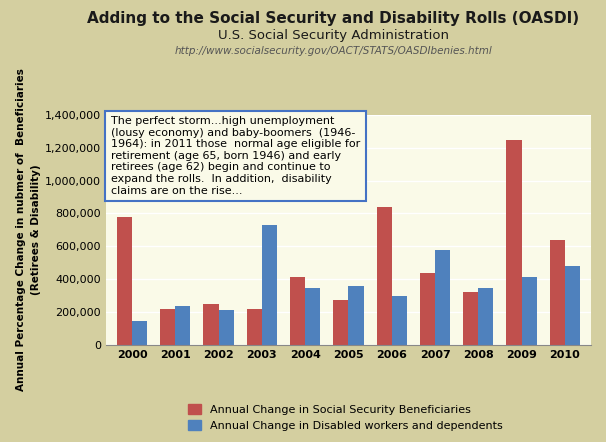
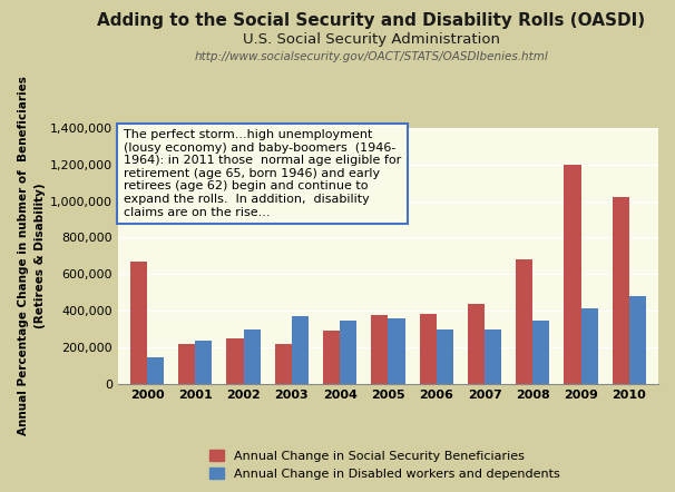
Annual Change in Social Security Beneficiaries/2000: 780,000 -> 670,000
Annual Change in Disabled workers and dependents/2002: 210,000 -> 300,000
Annual Change in Disabled workers and dependents/2003: 730,000 -> 370,000
Annual Change in Social Security Beneficiaries/2004: 410,000 -> 290,000
Annual Change in Social Security Beneficiaries/2005: 270,000 -> 380,000
Annual Change in Social Security Beneficiaries/2006: 840,000 -> 380,000
Annual Change in Disabled workers and dependents/2007: 580,000 -> 300,000
Annual Change in Social Security Beneficiaries/2008: 320,000 -> 680,000
Annual Change in Social Security Beneficiaries/2009: 1,250,000 -> 1,200,000
Annual Change in Social Security Beneficiaries/2010: 640,000 -> 1,020,000
